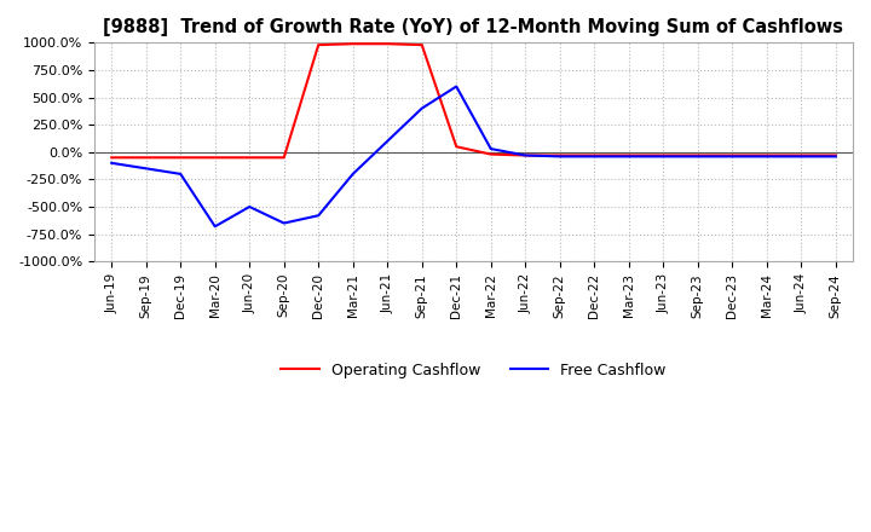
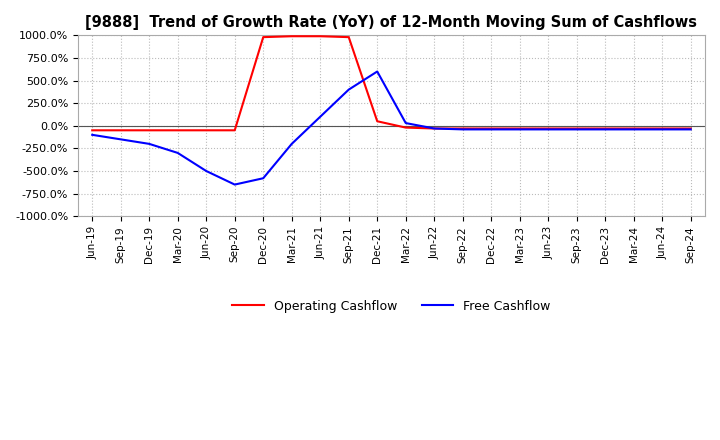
Free Cashflow/Mar-20: -680% -> -300%
